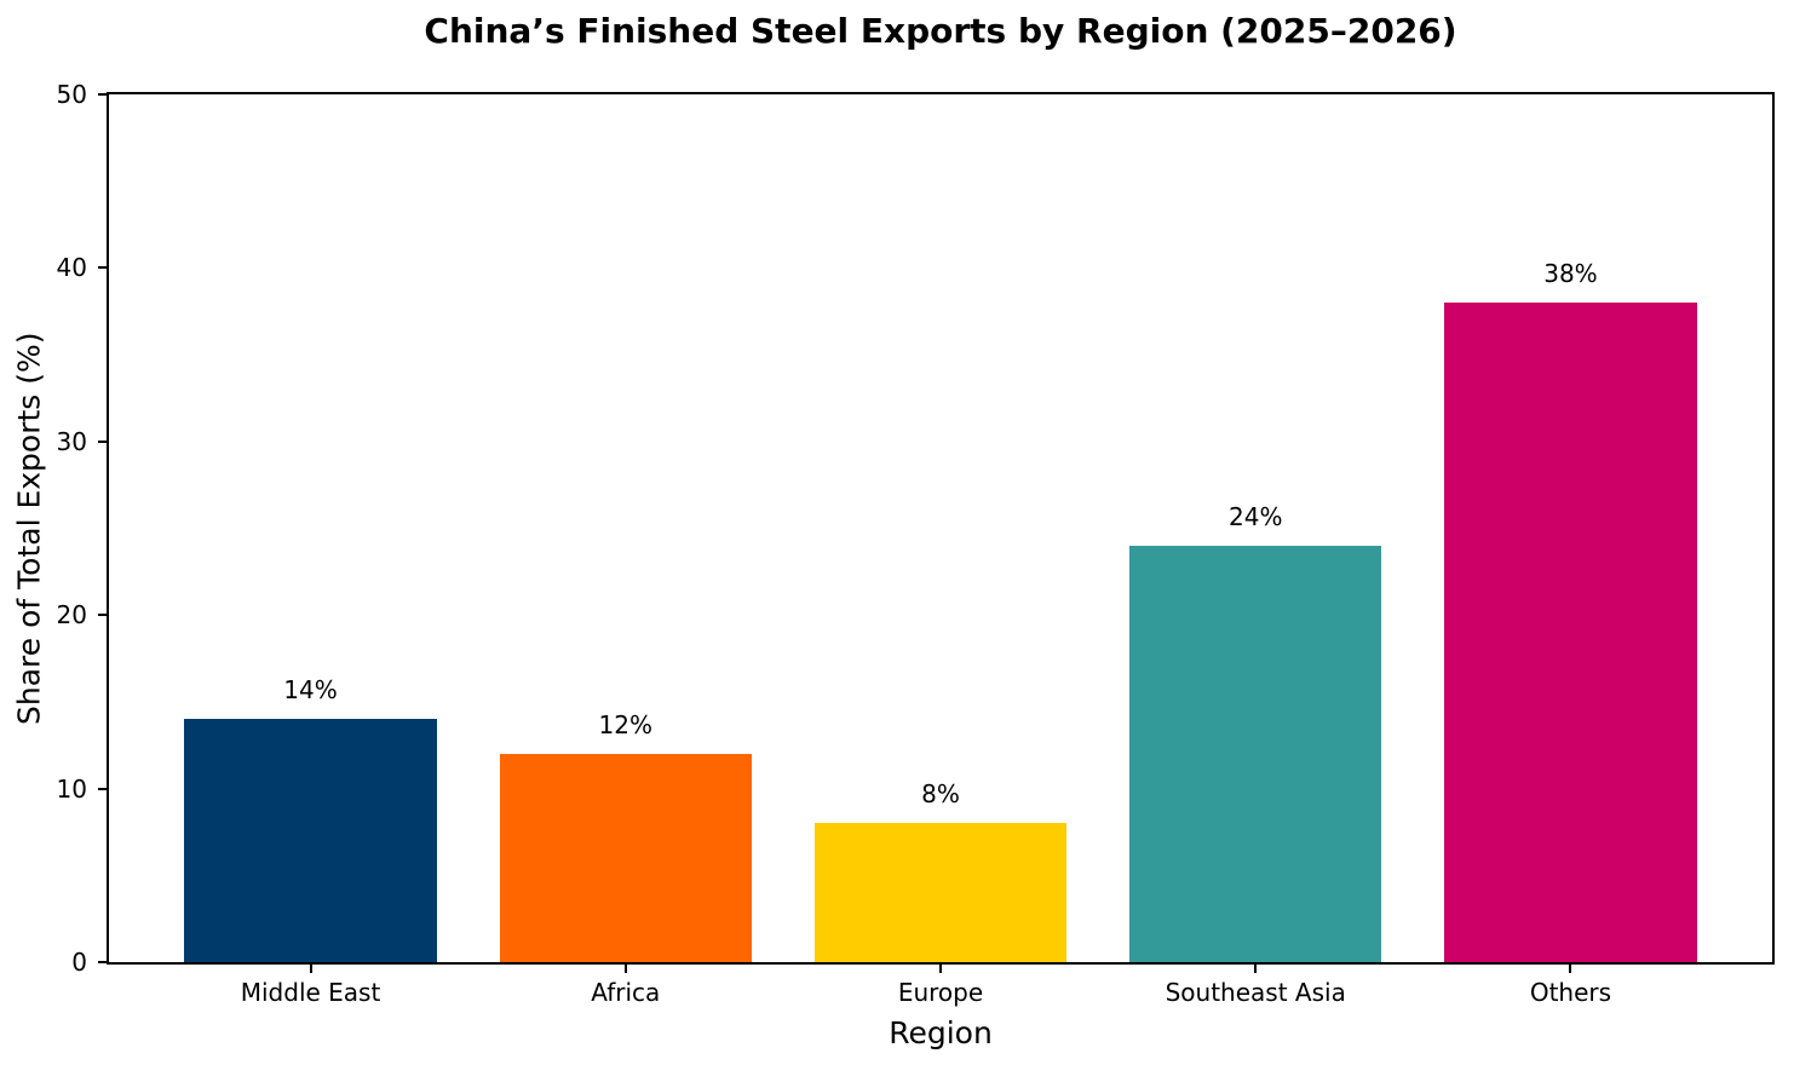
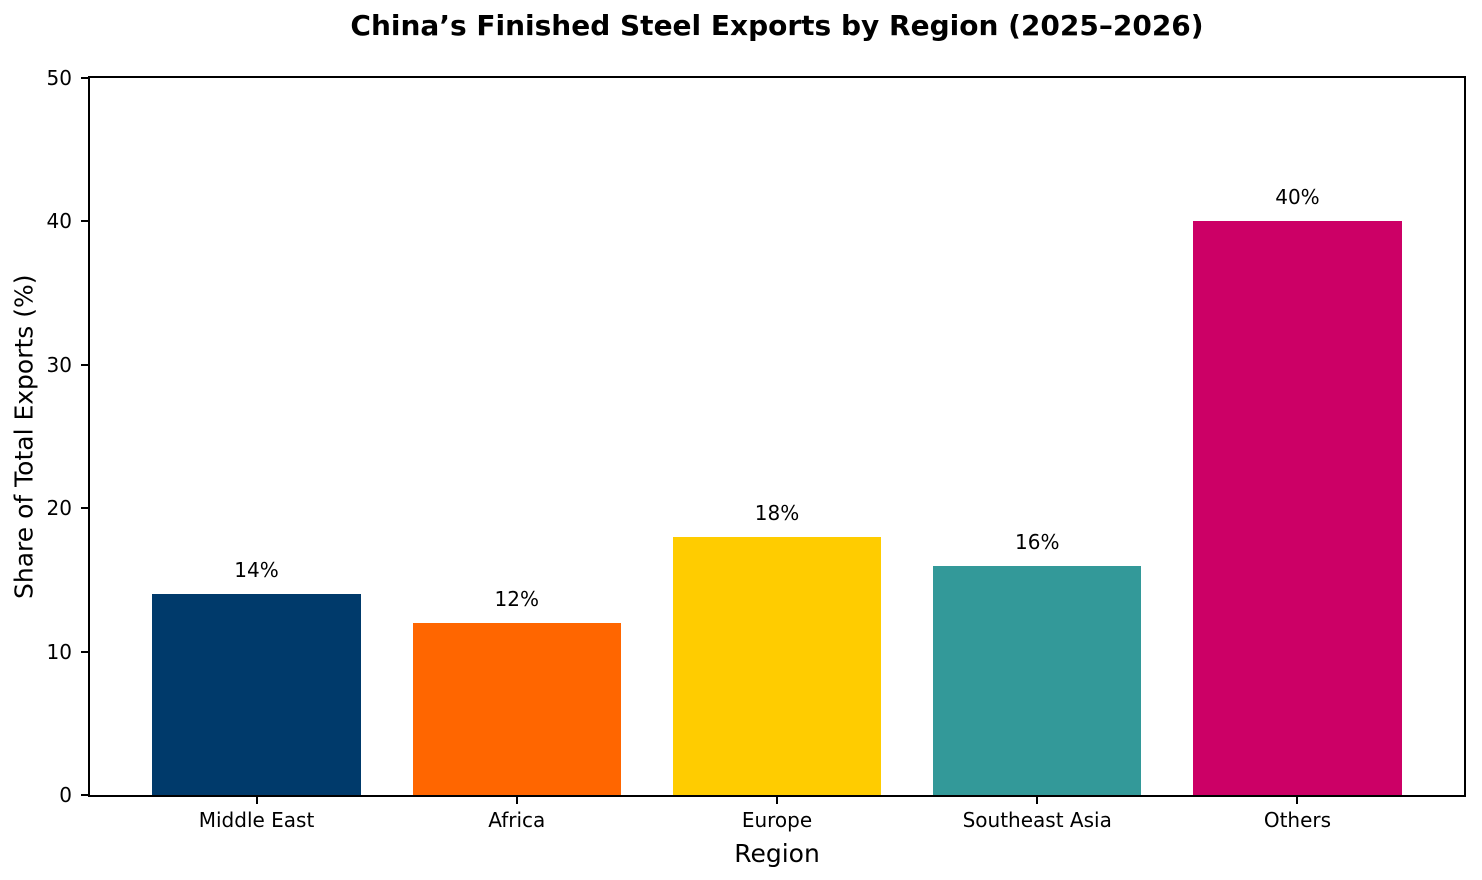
Europe: 8% -> 18%
Southeast Asia: 24% -> 16%
Others: 38% -> 40%
